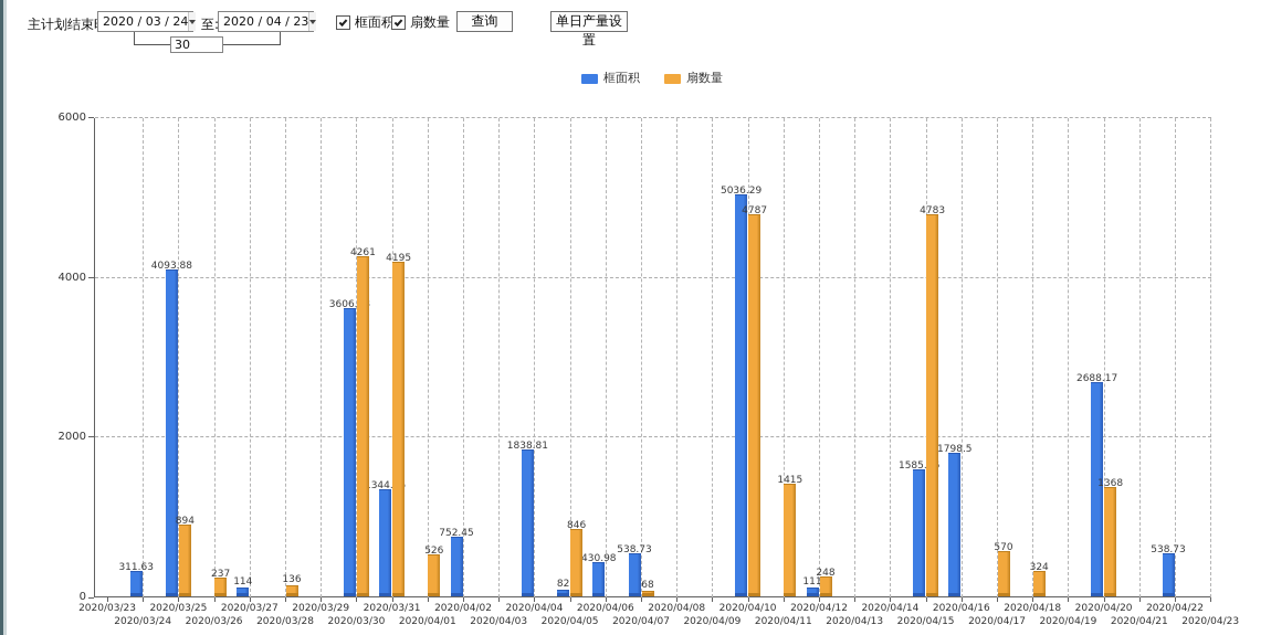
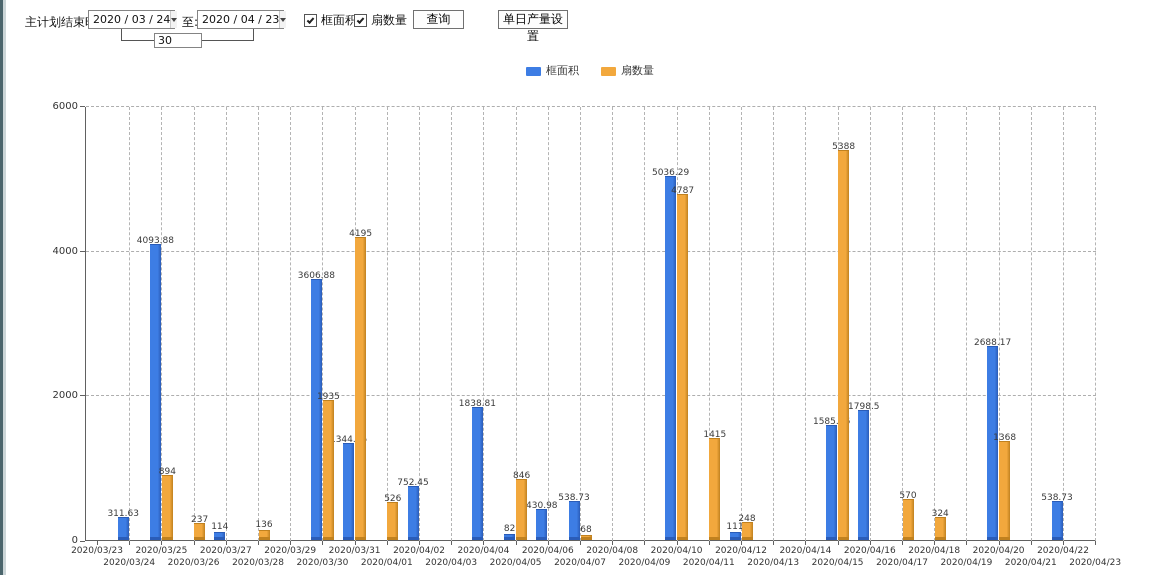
扇数量/2020/03/30: 4261 -> 1935
扇数量/2020/04/15: 4783 -> 5388
